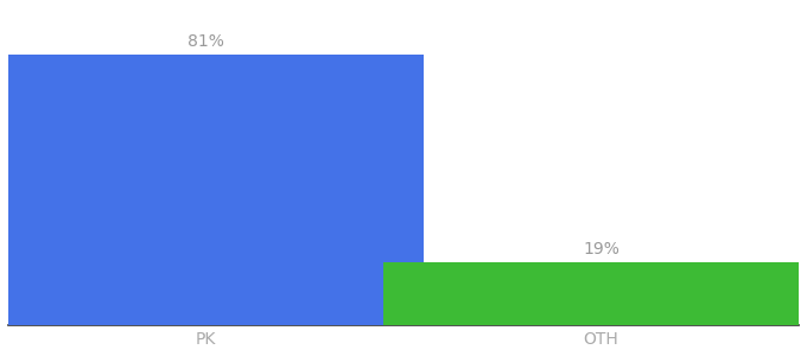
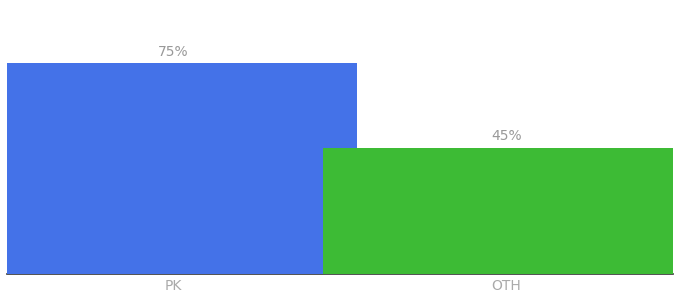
PK: 81% -> 75%
OTH: 19% -> 45%
